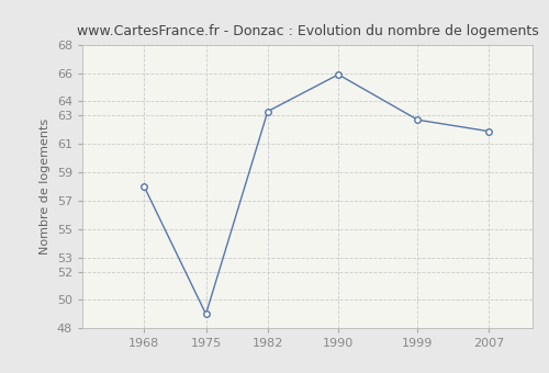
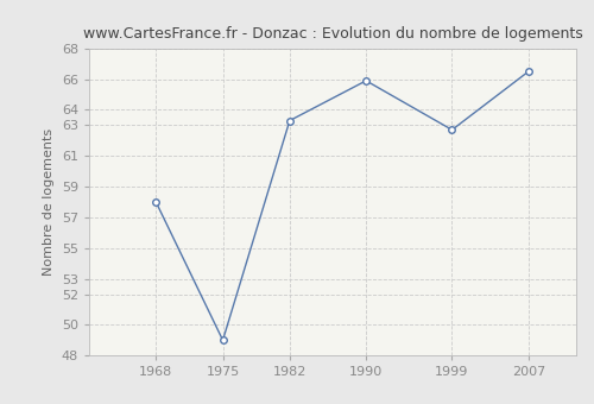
2007: 61.9 -> 66.5
